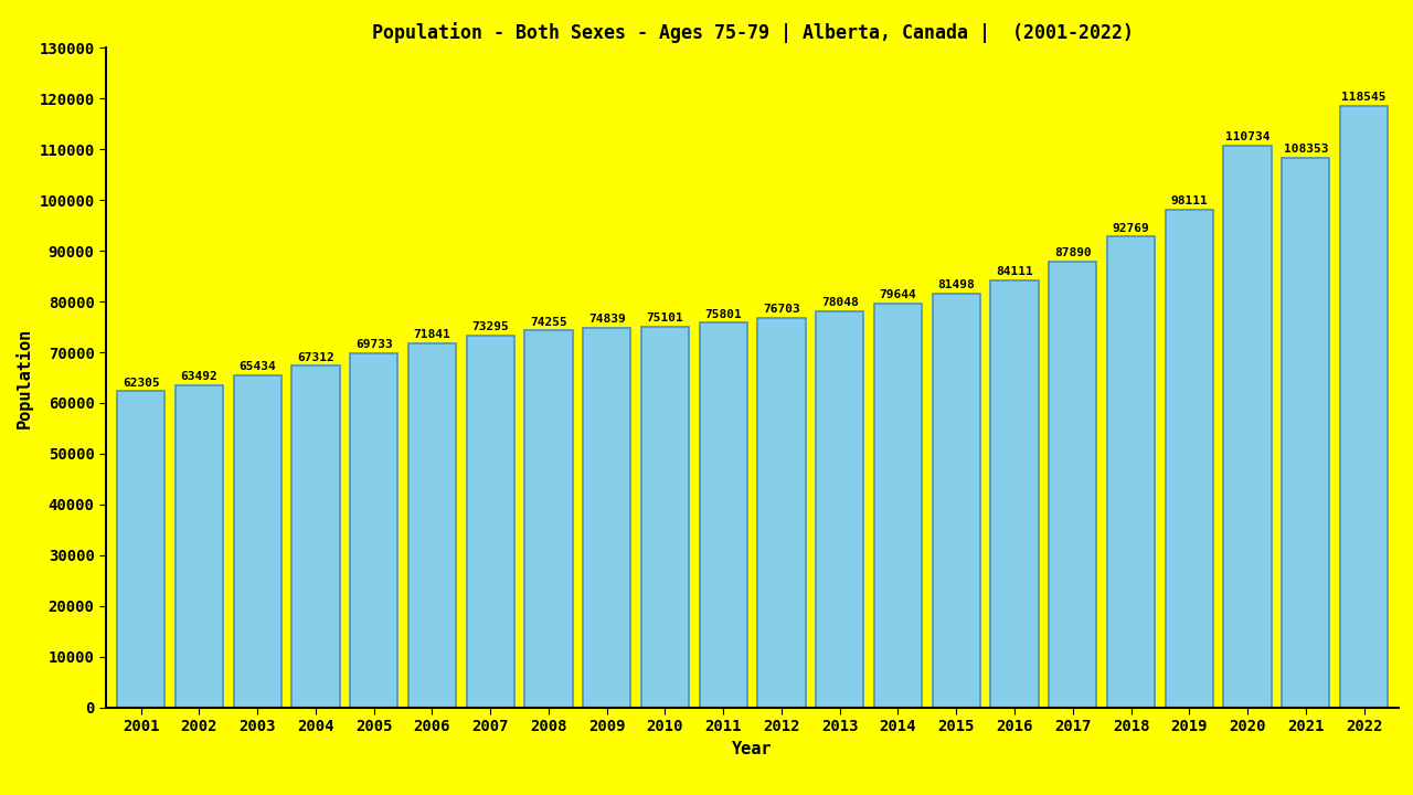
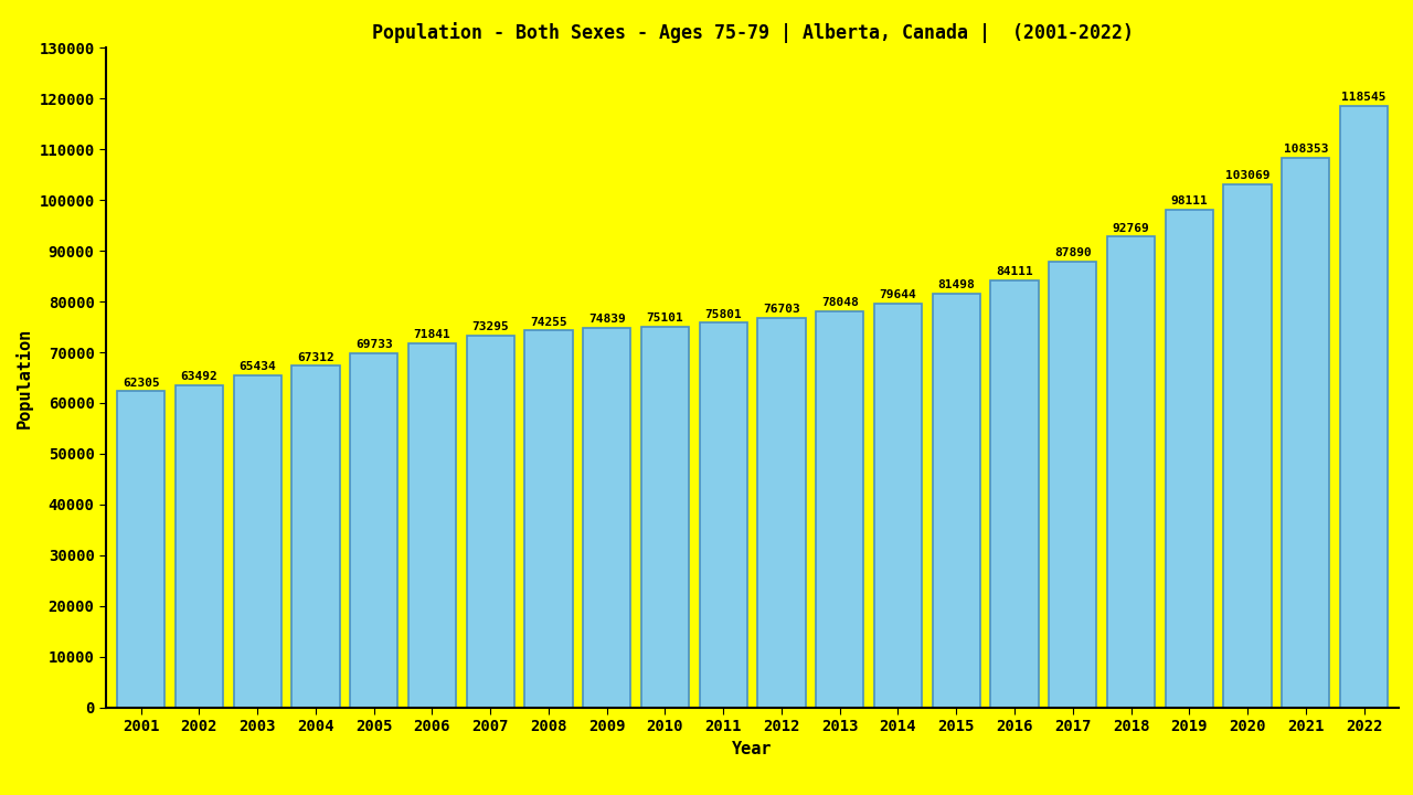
2020: 110734 -> 103069
